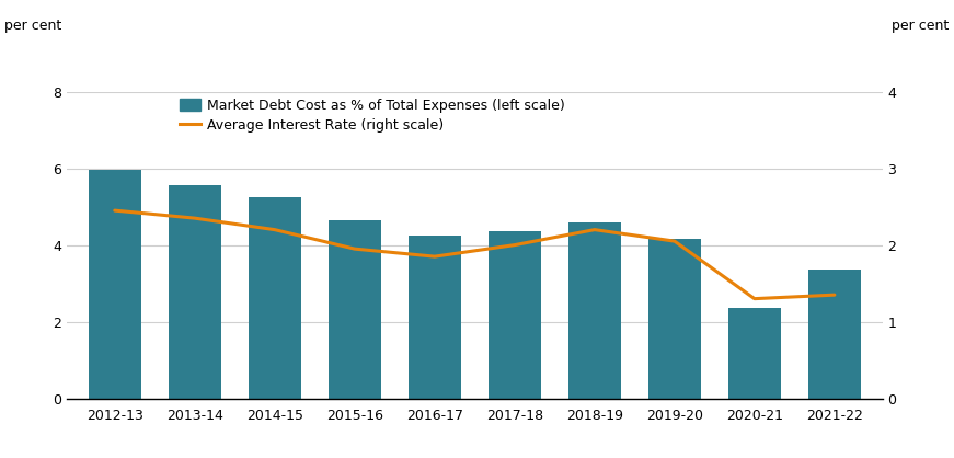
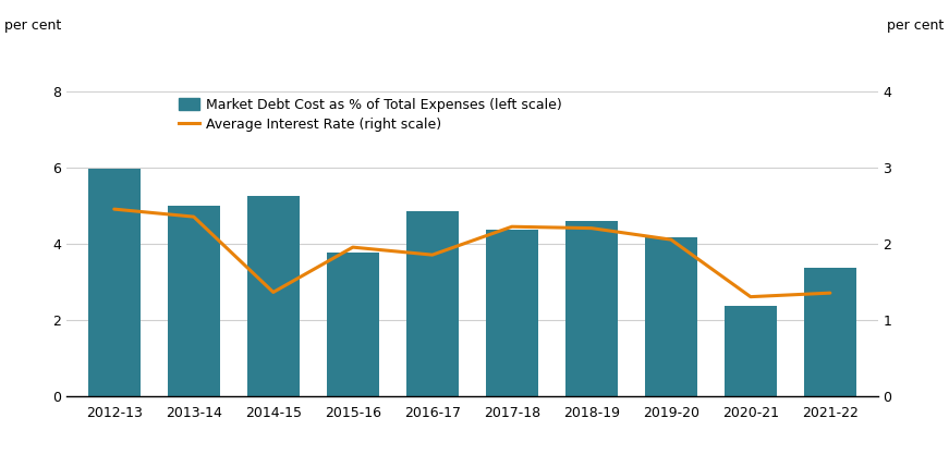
Market Debt Cost as % of Total Expenses (left scale)/2013-14: 5.55 -> 5.00
Average Interest Rate (right scale)/2014-15: 2.20 -> 1.36
Market Debt Cost as % of Total Expenses (left scale)/2015-16: 4.65 -> 3.75
Market Debt Cost as % of Total Expenses (left scale)/2016-17: 4.25 -> 4.85
Average Interest Rate (right scale)/2017-18: 2.00 -> 2.22
